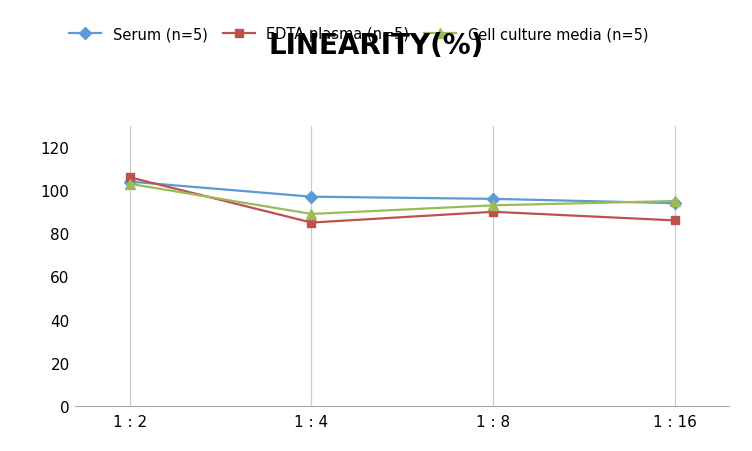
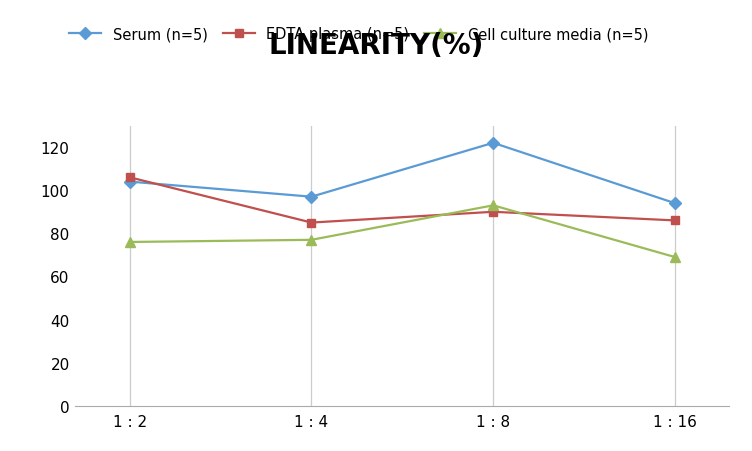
Cell culture media (n=5)/1 : 2: 103 -> 76
Cell culture media (n=5)/1 : 4: 89 -> 77
Serum (n=5)/1 : 8: 96 -> 122
Cell culture media (n=5)/1 : 16: 95 -> 69
